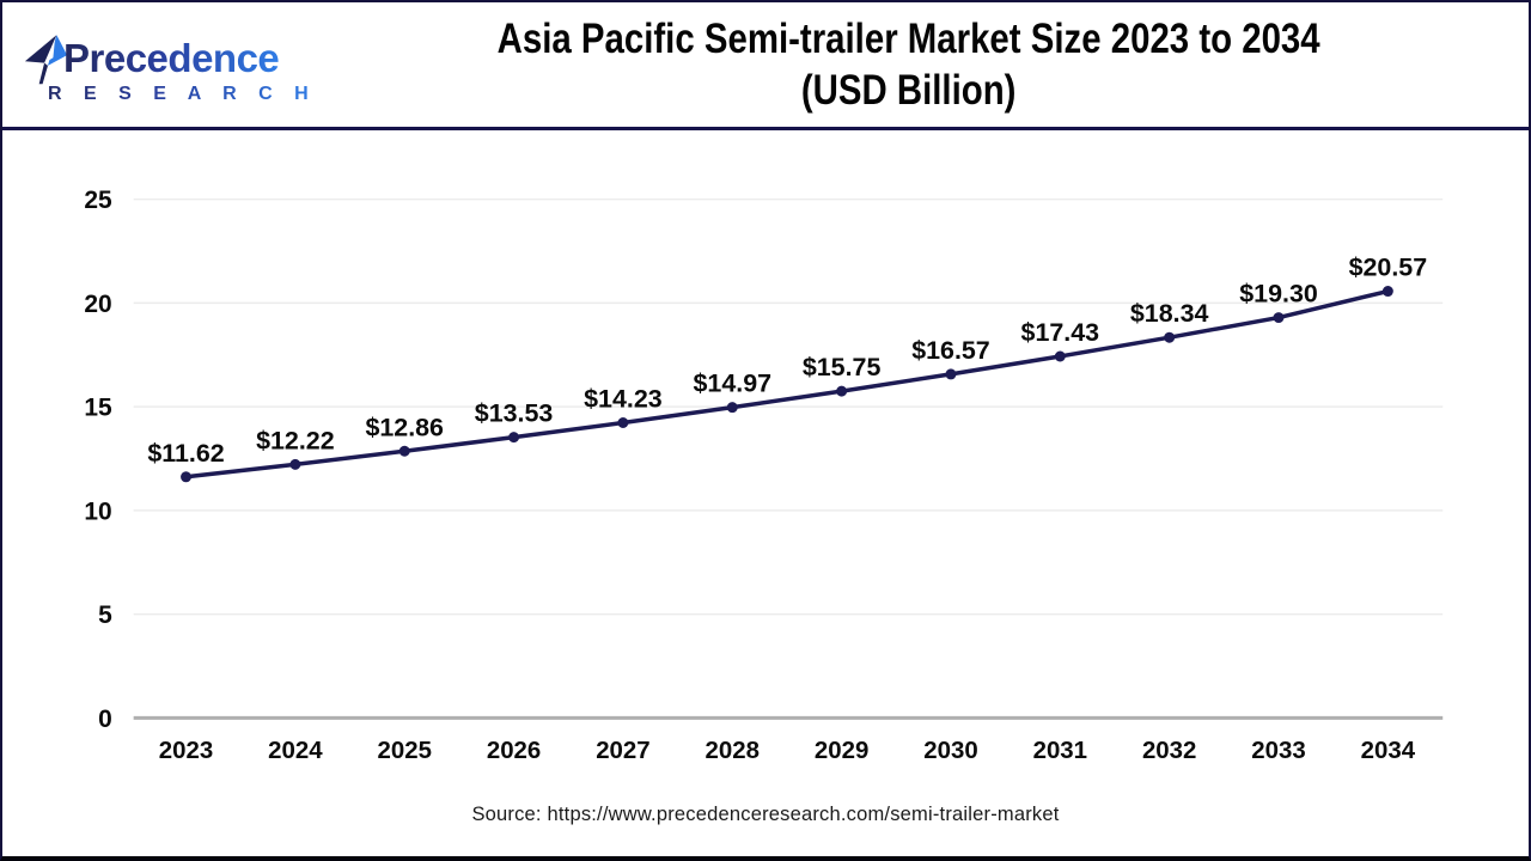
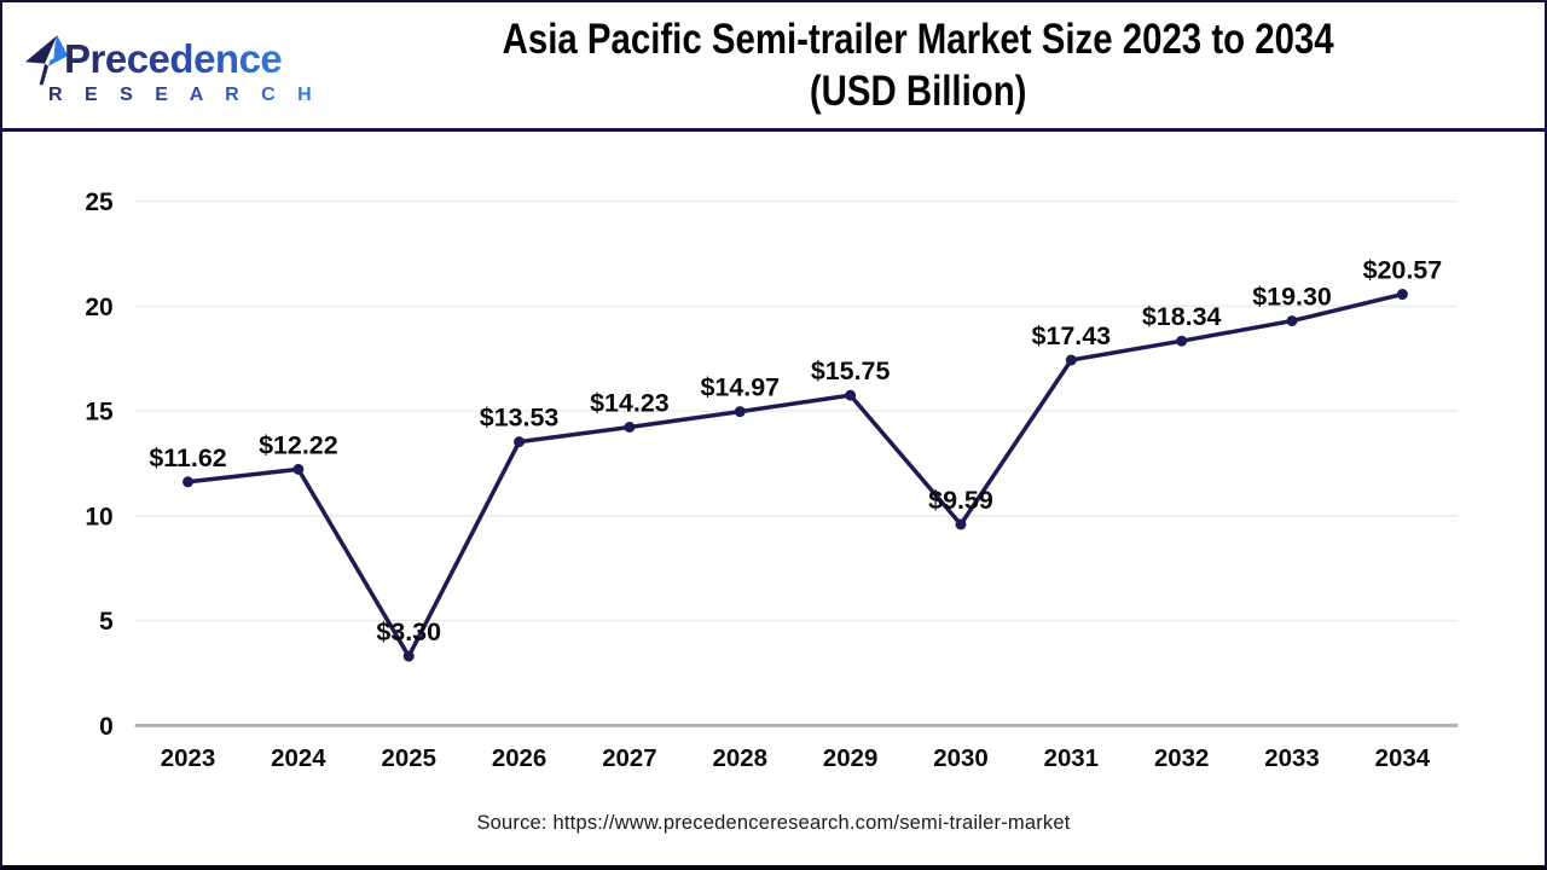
2025: $12.86 -> $3.30
2030: $16.57 -> $9.59
